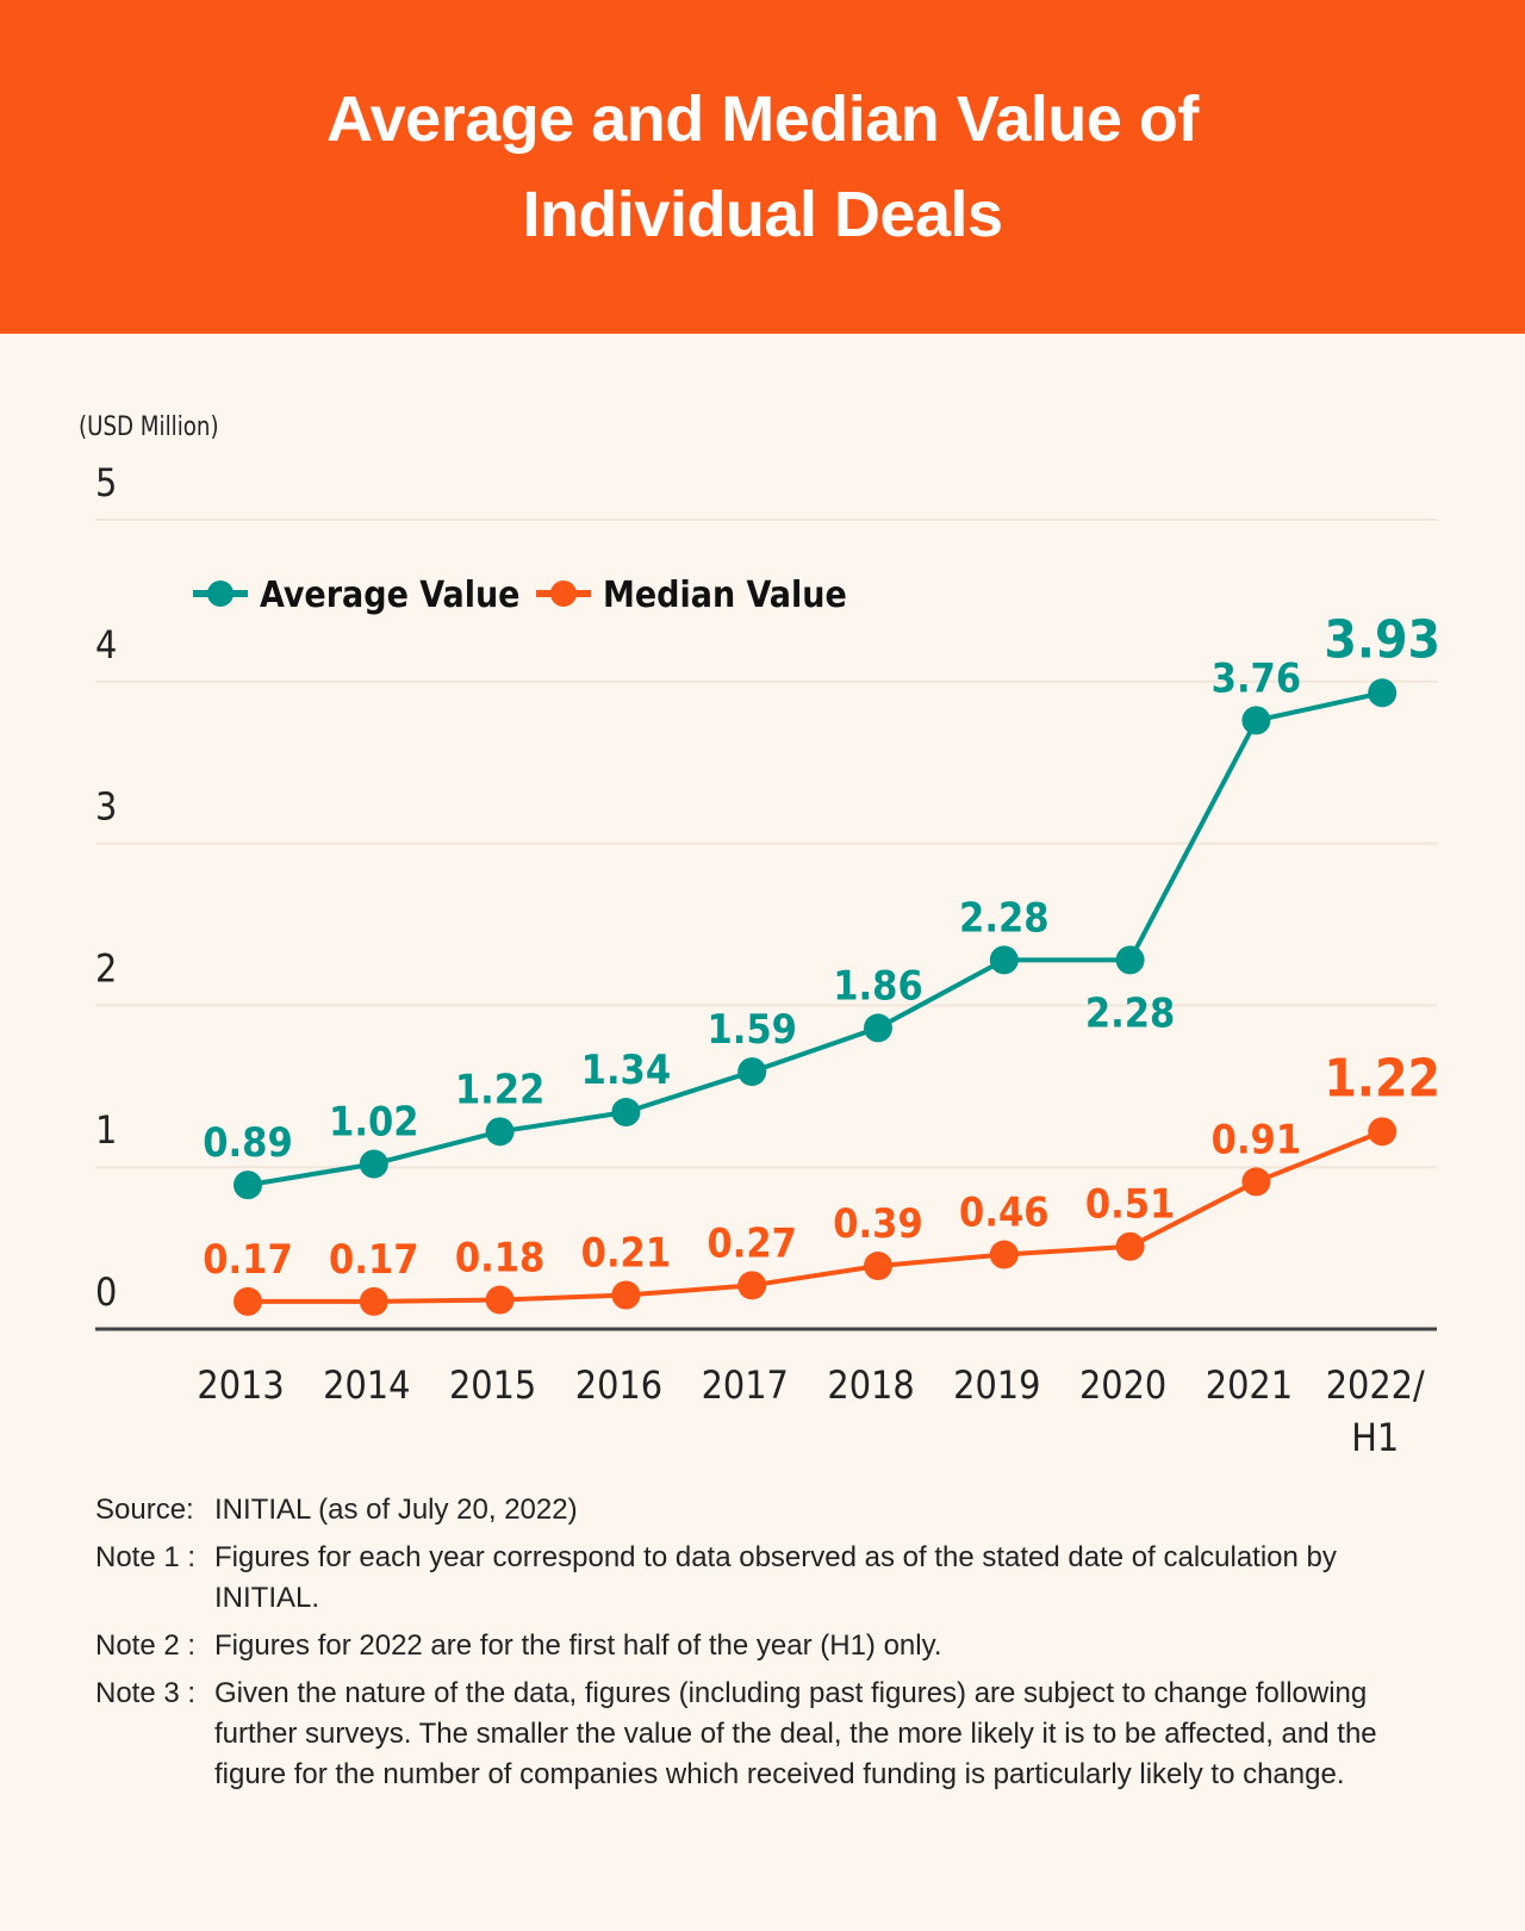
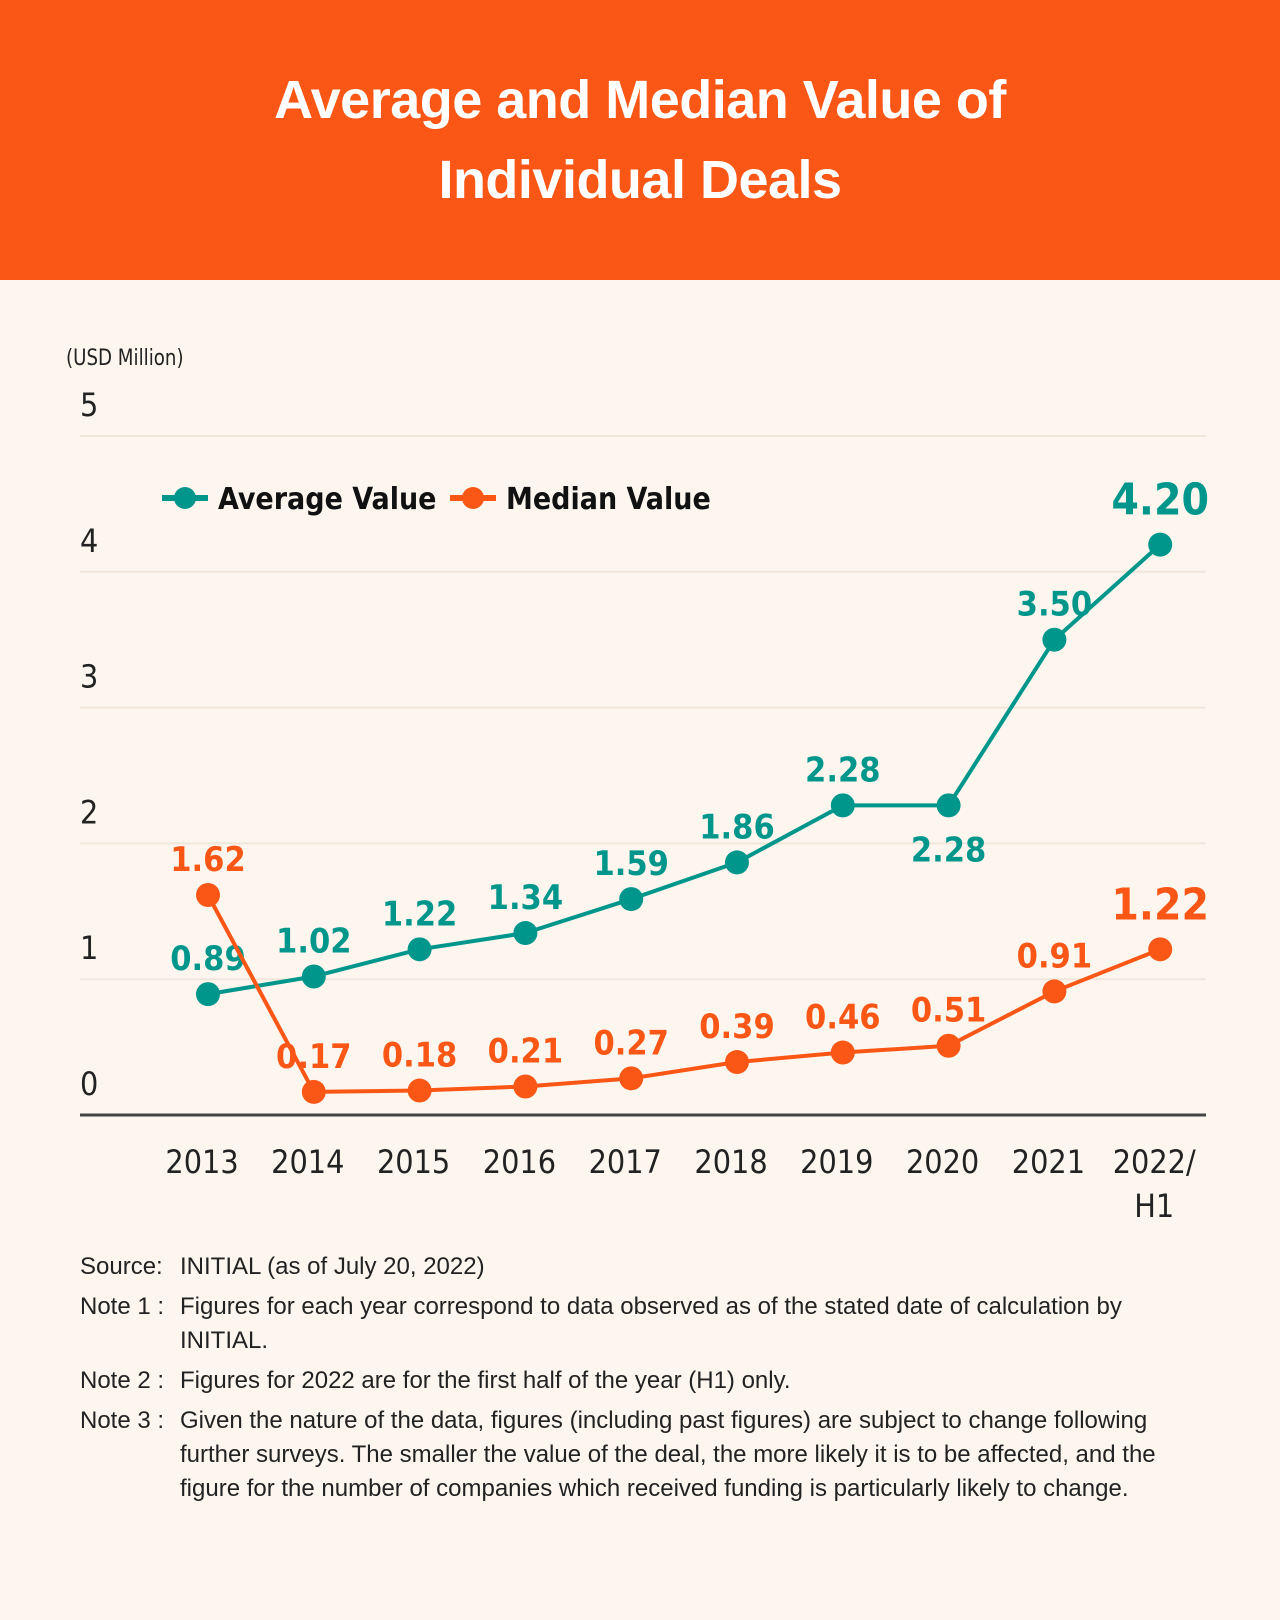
Median Value/2013: 0.17 -> 1.62
Average Value/2021: 3.76 -> 3.50
Average Value/2022/H1: 3.93 -> 4.20
